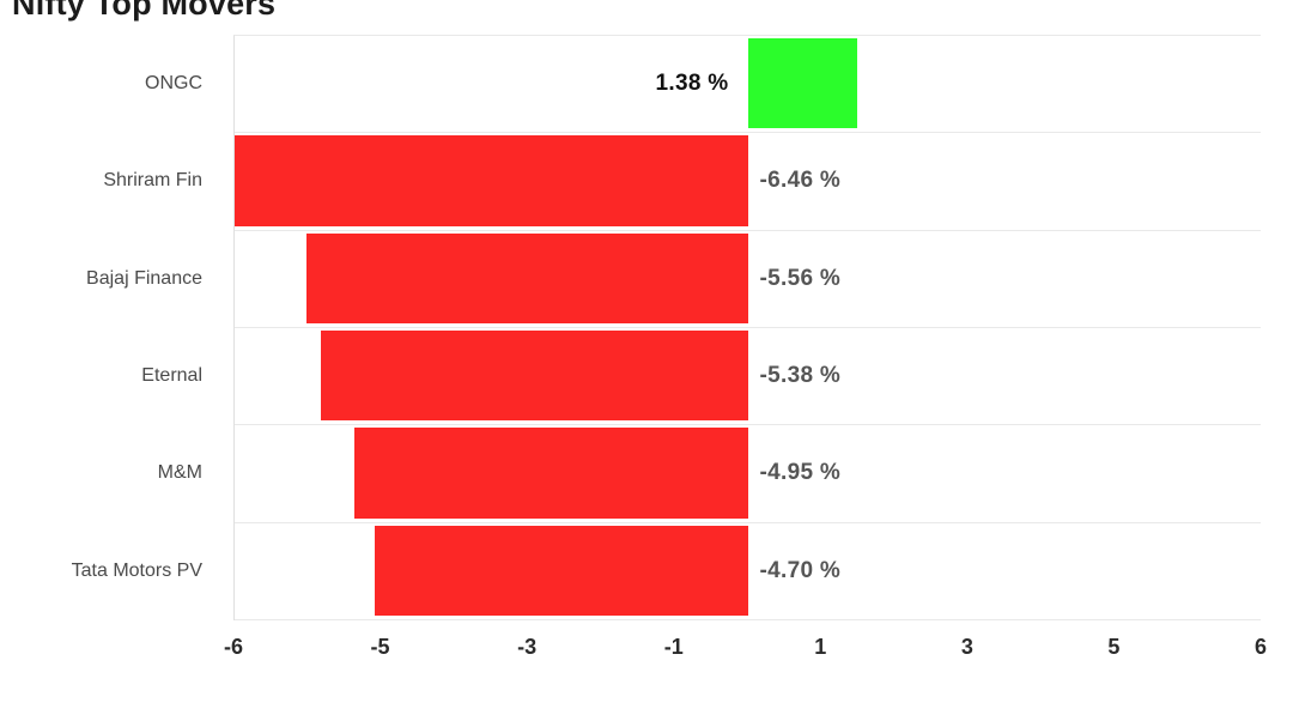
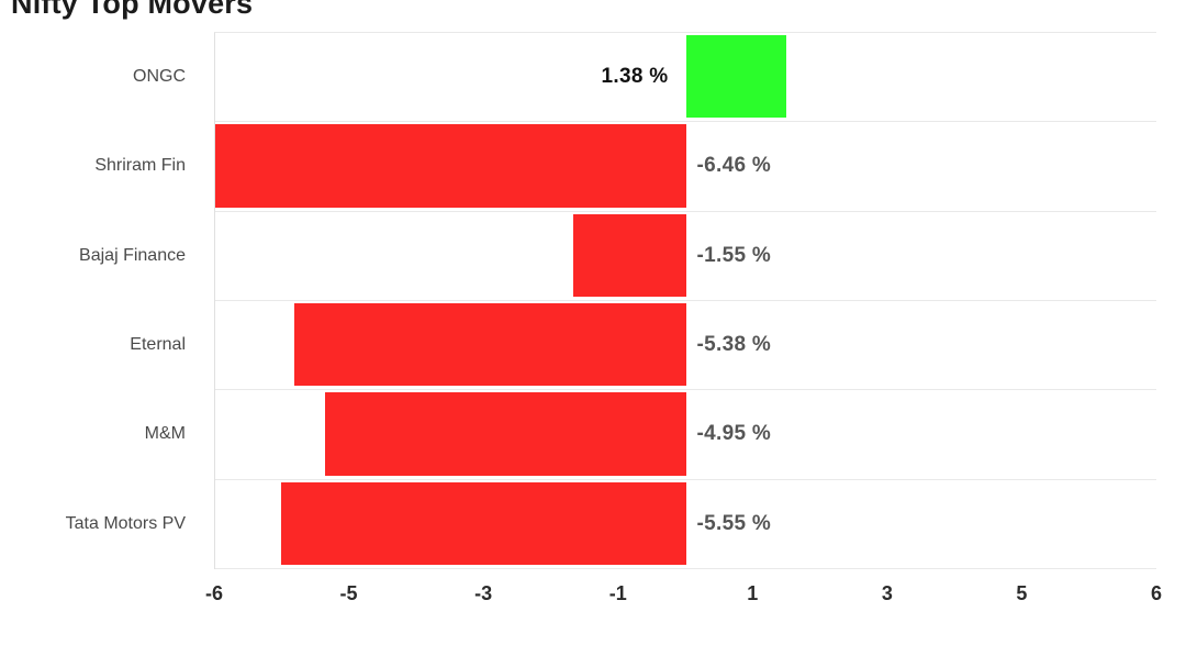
Bajaj Finance: -5.56 -> -1.55
Tata Motors PV: -4.70 -> -5.55
